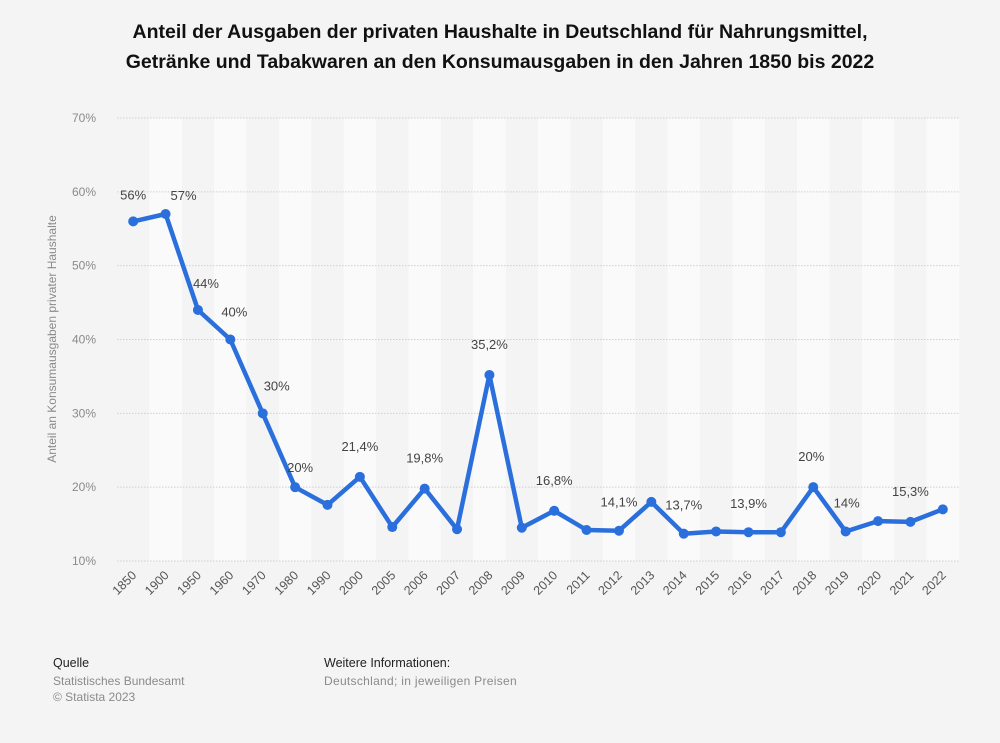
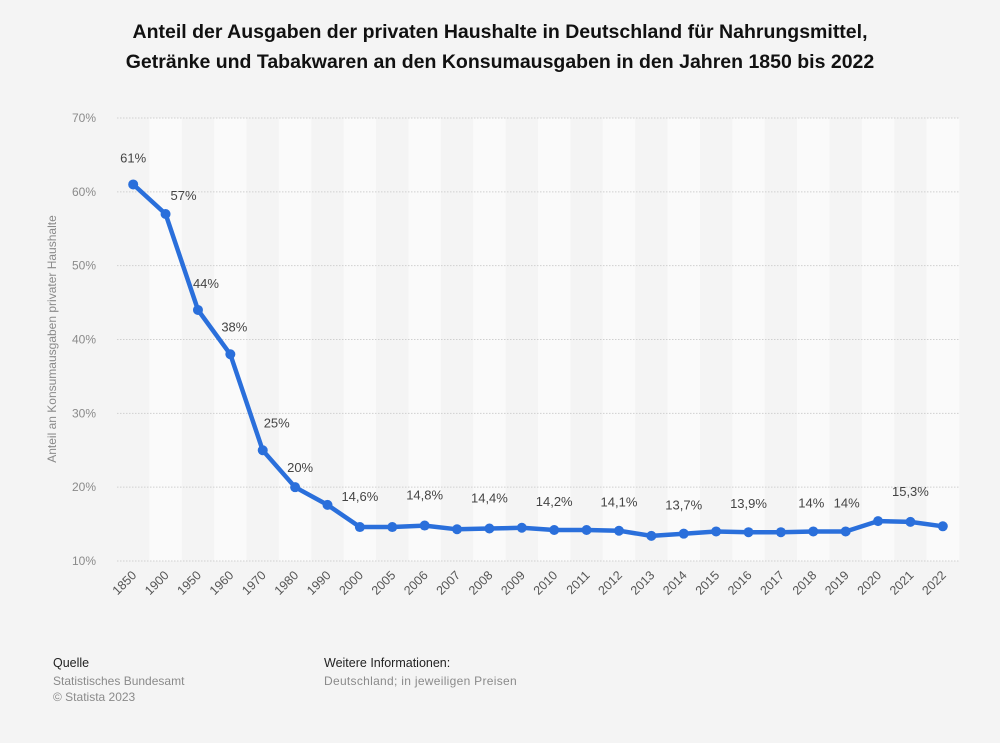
1850: 56% -> 61%
1960: 40% -> 38%
1970: 30% -> 25%
2000: 21,4% -> 14,6%
2006: 19,8% -> 14,8%
2008: 35,2% -> 14,4%
2010: 16,8% -> 14,2%
2013: 18% -> 13%
2018: 20% -> 14%
2022: 17% -> 15%
